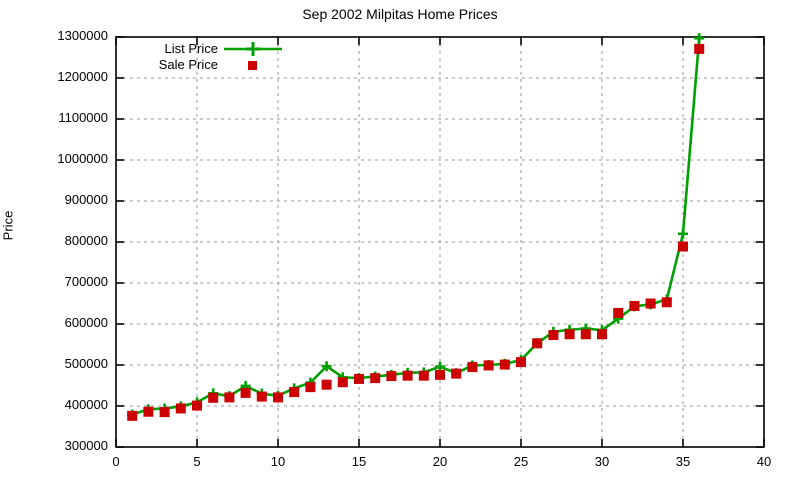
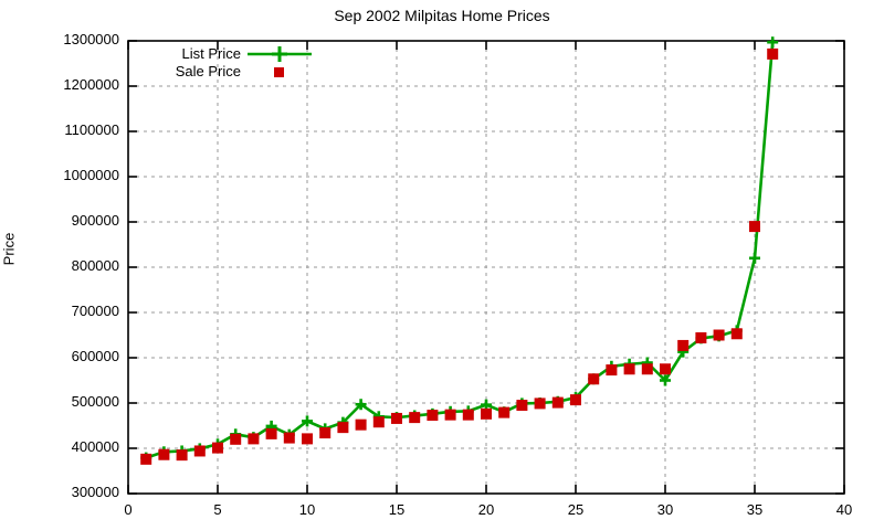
List Price/10: 420000 -> 460000
List Price/30: 580000 -> 550000
Sale Price/35: 790000 -> 890000
